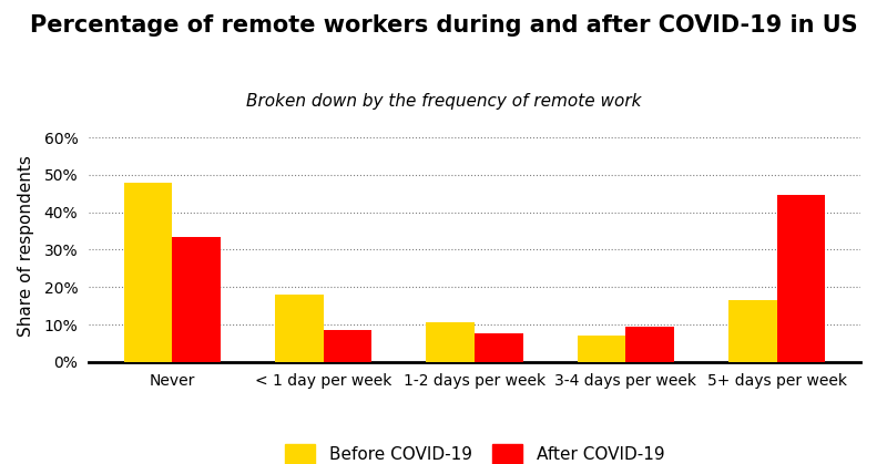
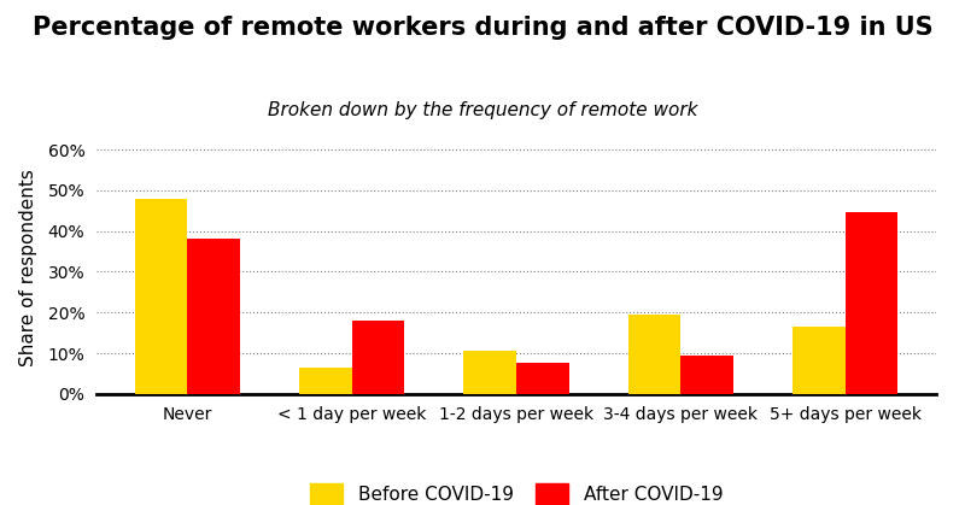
After COVID-19/Never: 33.5% -> 38.0%
Before COVID-19/< 1 day per week: 18.0% -> 6.5%
After COVID-19/< 1 day per week: 8.5% -> 18.0%
Before COVID-19/3-4 days per week: 7.0% -> 19.5%
